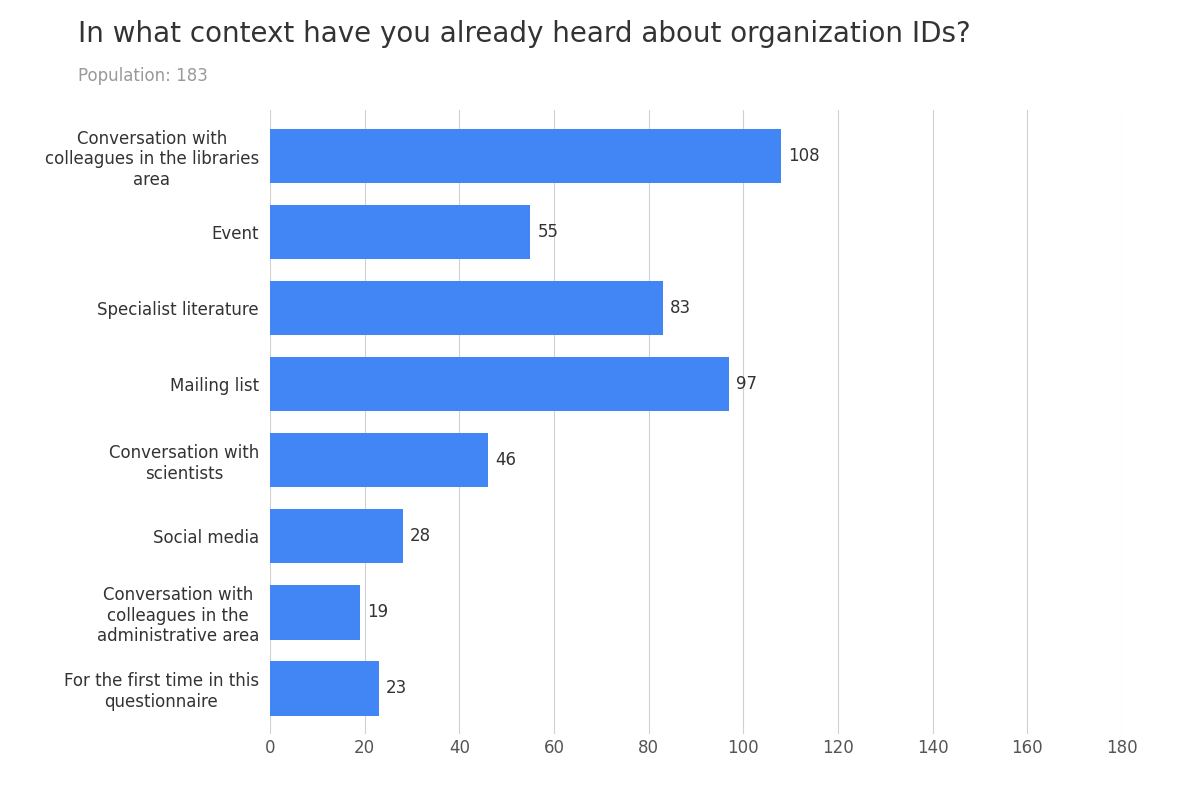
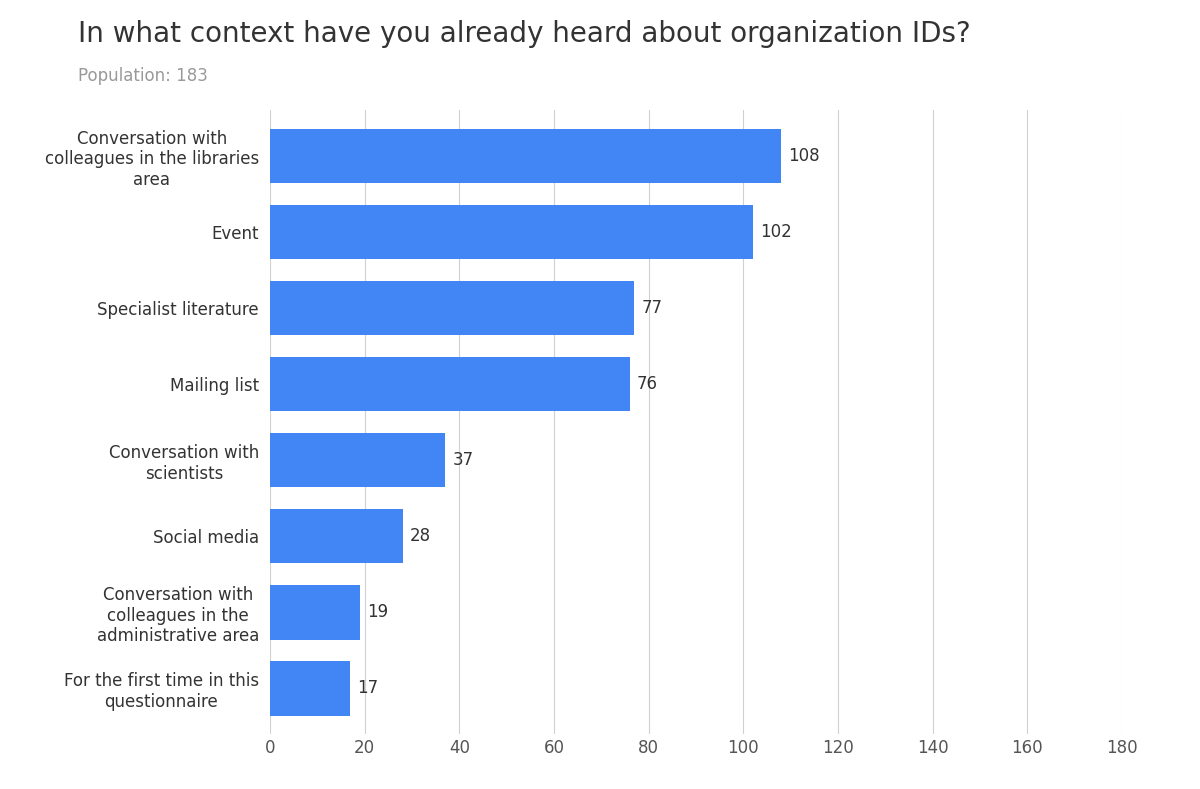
Event: 55 -> 102
Specialist literature: 83 -> 77
Mailing list: 97 -> 76
Conversation with scientists: 46 -> 37
For the first time in this questionnaire: 23 -> 17
